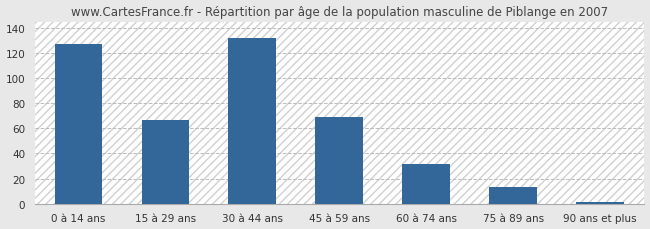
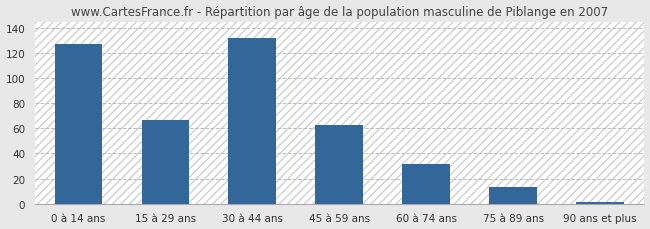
45 à 59 ans: 69 -> 63
